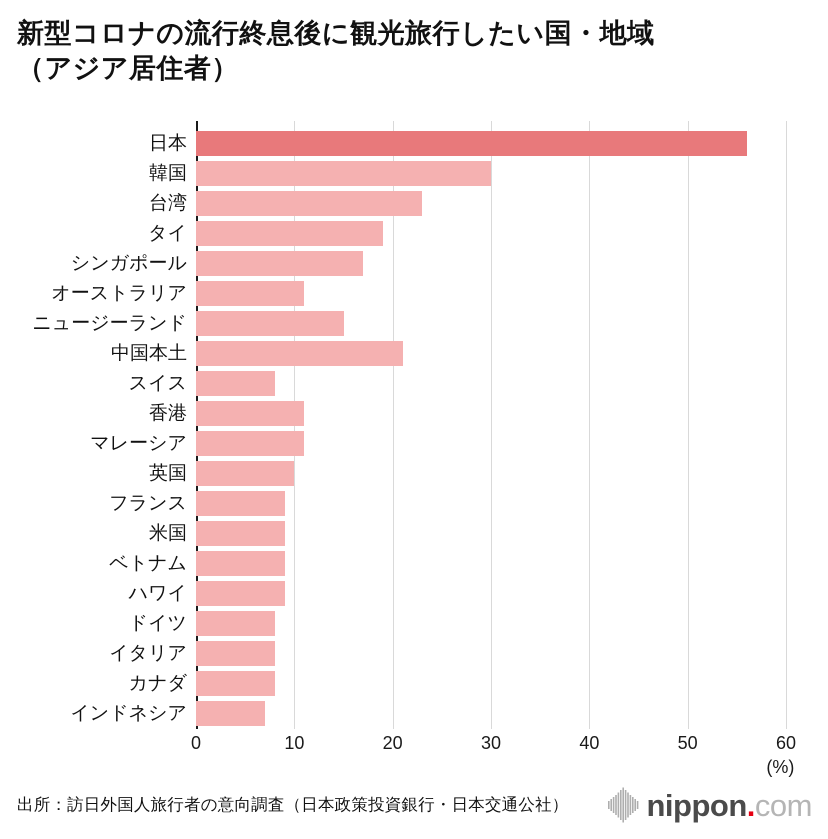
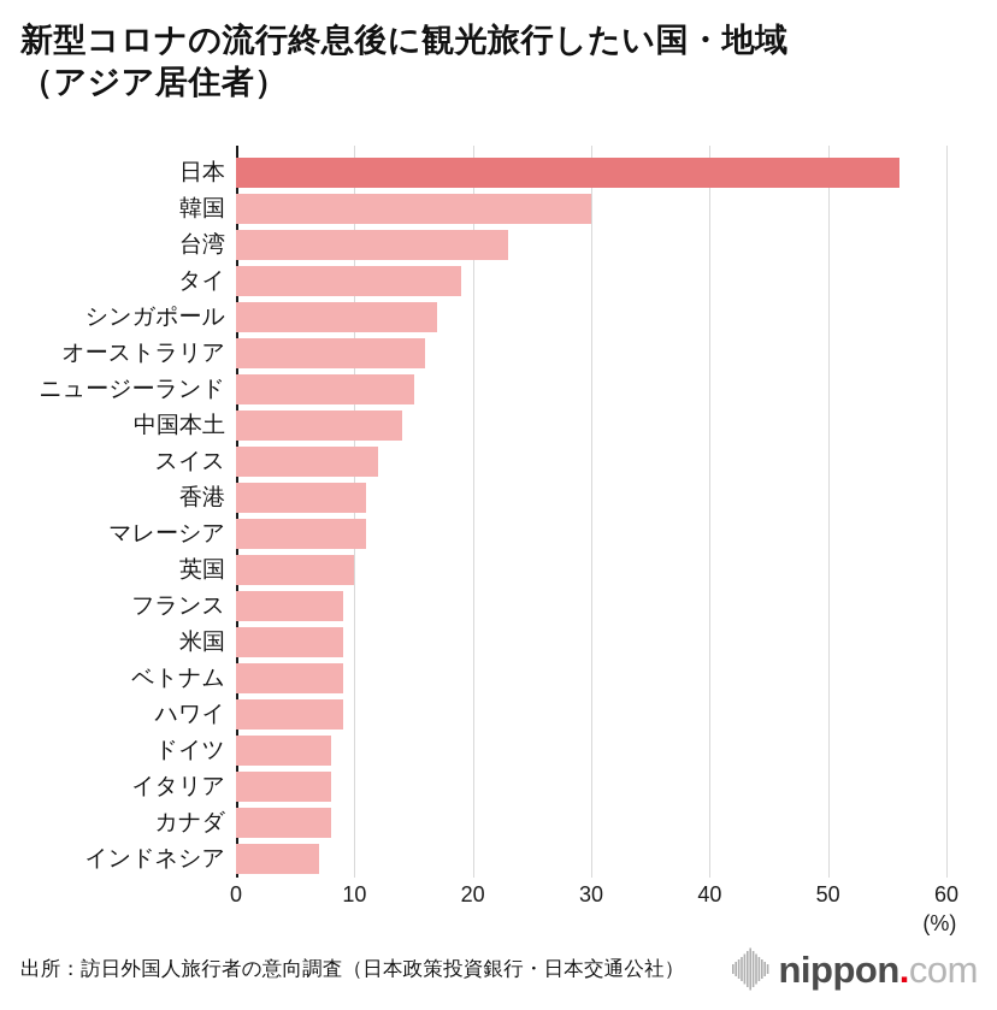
オーストラリア: 11 -> 16
中国本土: 21 -> 14
スイス: 8 -> 12
